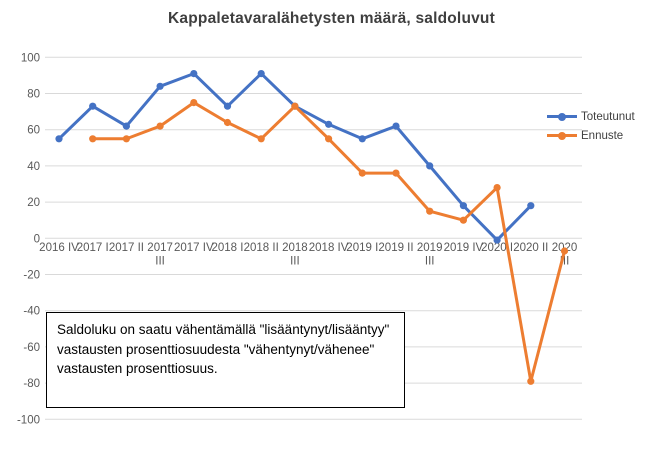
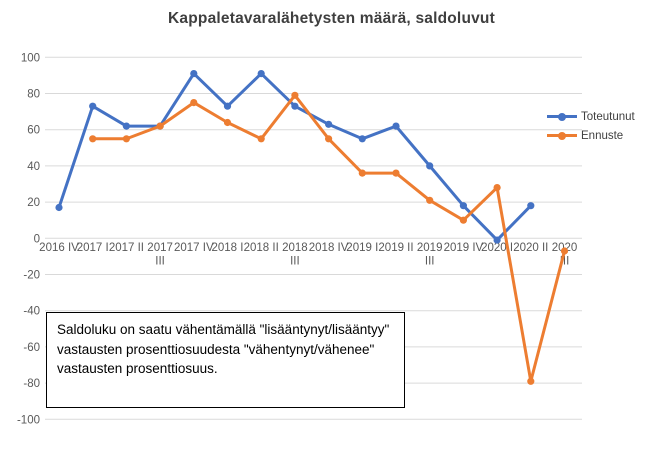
Toteutunut/2016 IV: 55 -> 17
Toteutunut/2017 III: 84 -> 62
Ennuste/2018 III: 73 -> 79
Ennuste/2019 III: 15 -> 21
